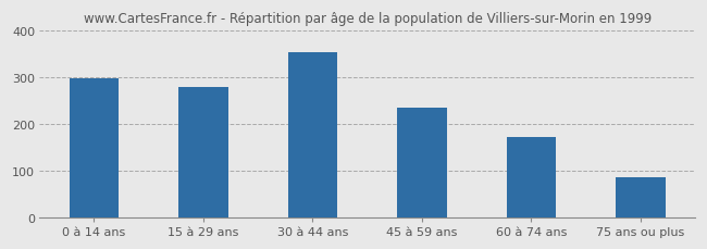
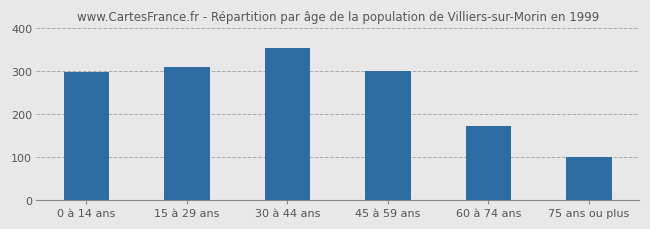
15 à 29 ans: 280 -> 310
45 à 59 ans: 235 -> 301
75 ans ou plus: 85 -> 100
